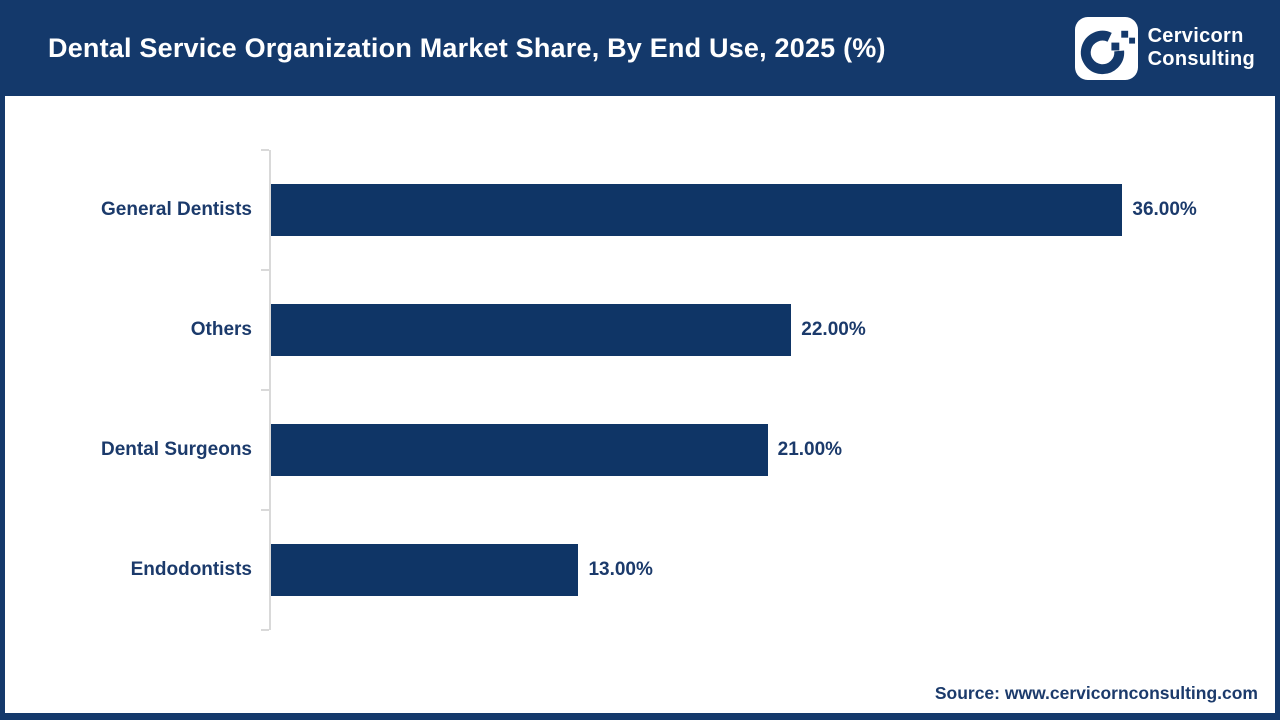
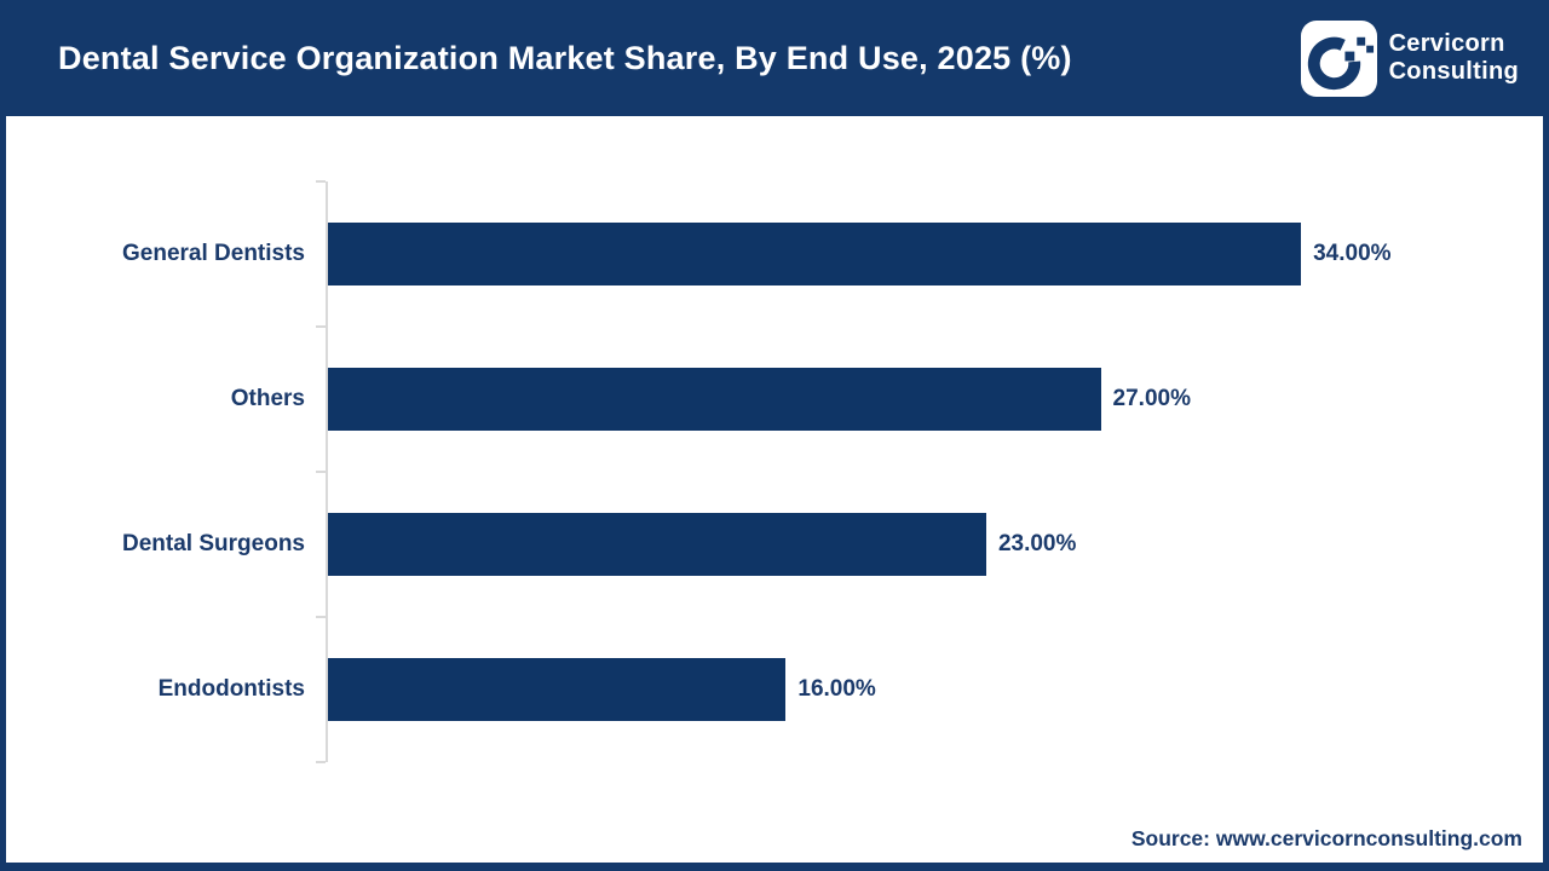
General Dentists: 36.00% -> 34.00%
Others: 22.00% -> 27.00%
Dental Surgeons: 21.00% -> 23.00%
Endodontists: 13.00% -> 16.00%
